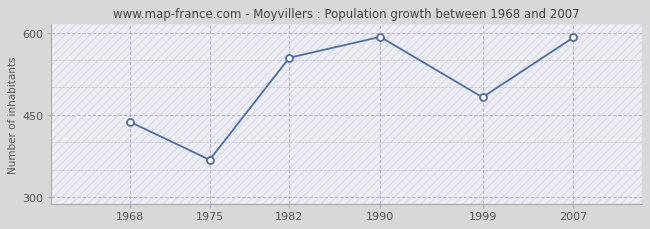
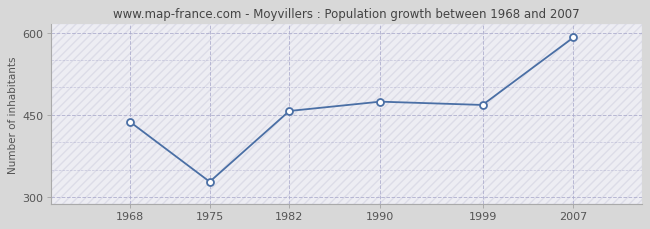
1975: 368 -> 328
1982: 554 -> 457
1990: 592 -> 474
1999: 482 -> 468
